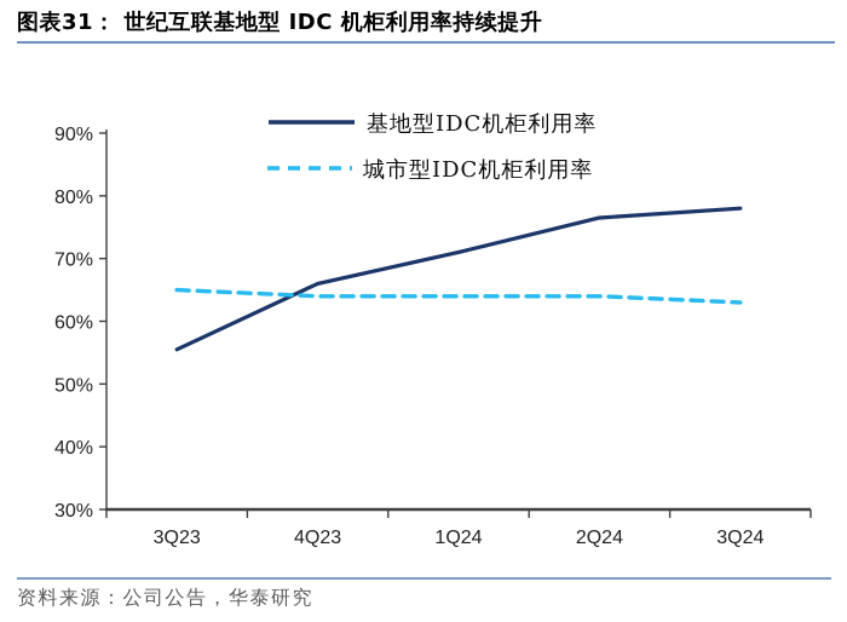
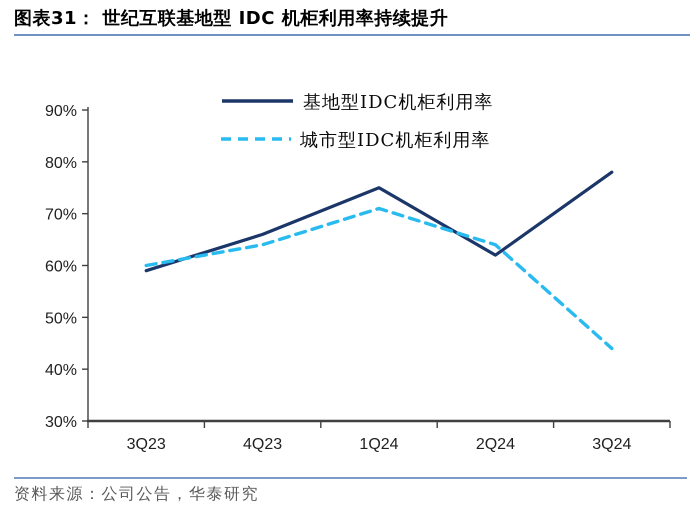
基地型IDC机柜利用率/3Q23: 56% -> 59%
城市型IDC机柜利用率/3Q23: 65% -> 60%
基地型IDC机柜利用率/1Q24: 71% -> 75%
城市型IDC机柜利用率/1Q24: 64% -> 71%
基地型IDC机柜利用率/2Q24: 76% -> 62%
城市型IDC机柜利用率/3Q24: 63% -> 44%
